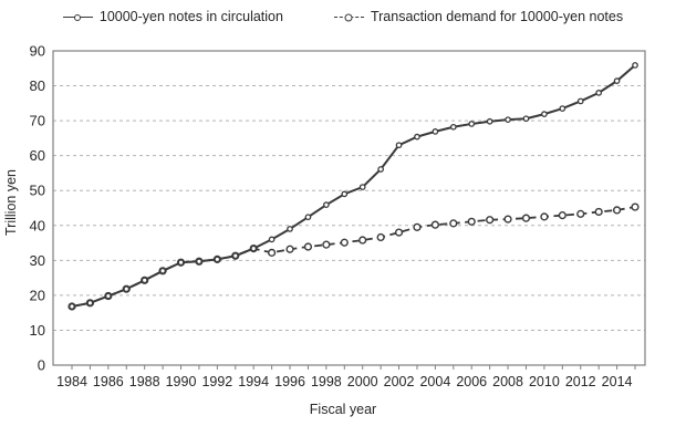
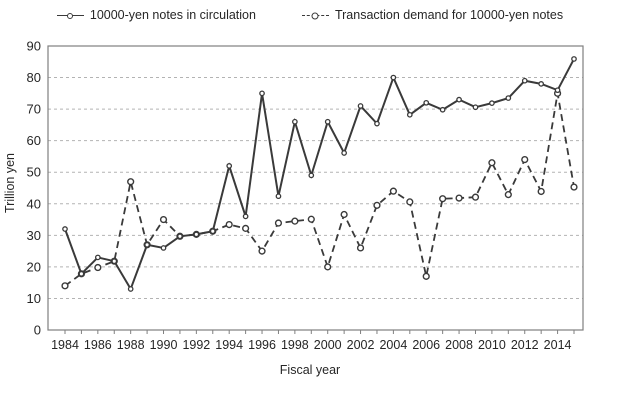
10000-yen notes in circulation/1984: 17 -> 32
Transaction demand for 10000-yen notes/1984: 17 -> 14
10000-yen notes in circulation/1986: 20 -> 23
10000-yen notes in circulation/1988: 24 -> 13
Transaction demand for 10000-yen notes/1988: 24 -> 47
10000-yen notes in circulation/1990: 29 -> 26
Transaction demand for 10000-yen notes/1990: 29 -> 35
10000-yen notes in circulation/1994: 33 -> 52
10000-yen notes in circulation/1996: 39 -> 75
Transaction demand for 10000-yen notes/1996: 33 -> 25
10000-yen notes in circulation/1998: 46 -> 66
10000-yen notes in circulation/2000: 51 -> 66
Transaction demand for 10000-yen notes/2000: 36 -> 20
10000-yen notes in circulation/2002: 63 -> 71
Transaction demand for 10000-yen notes/2002: 38 -> 26
10000-yen notes in circulation/2004: 67 -> 80
Transaction demand for 10000-yen notes/2004: 40 -> 44
10000-yen notes in circulation/2006: 69 -> 72
Transaction demand for 10000-yen notes/2006: 41 -> 17
10000-yen notes in circulation/2008: 70 -> 73
Transaction demand for 10000-yen notes/2010: 42 -> 53
10000-yen notes in circulation/2012: 76 -> 79
Transaction demand for 10000-yen notes/2012: 43 -> 54
10000-yen notes in circulation/2014: 81 -> 76
Transaction demand for 10000-yen notes/2014: 44 -> 75
